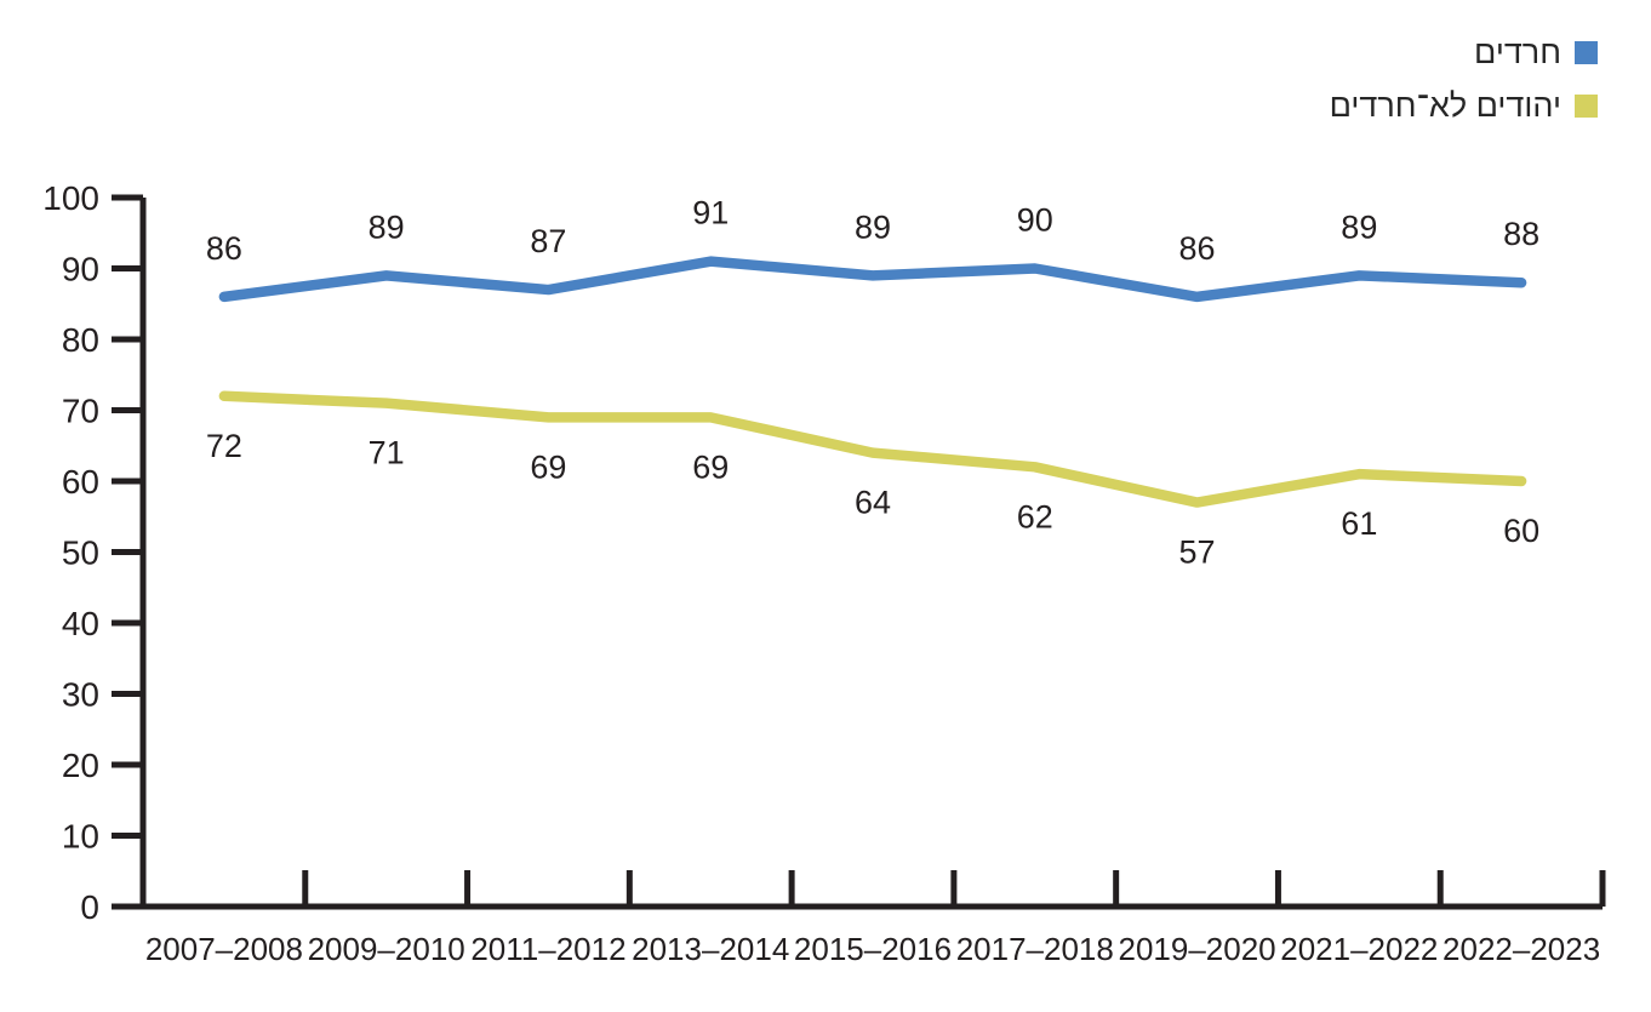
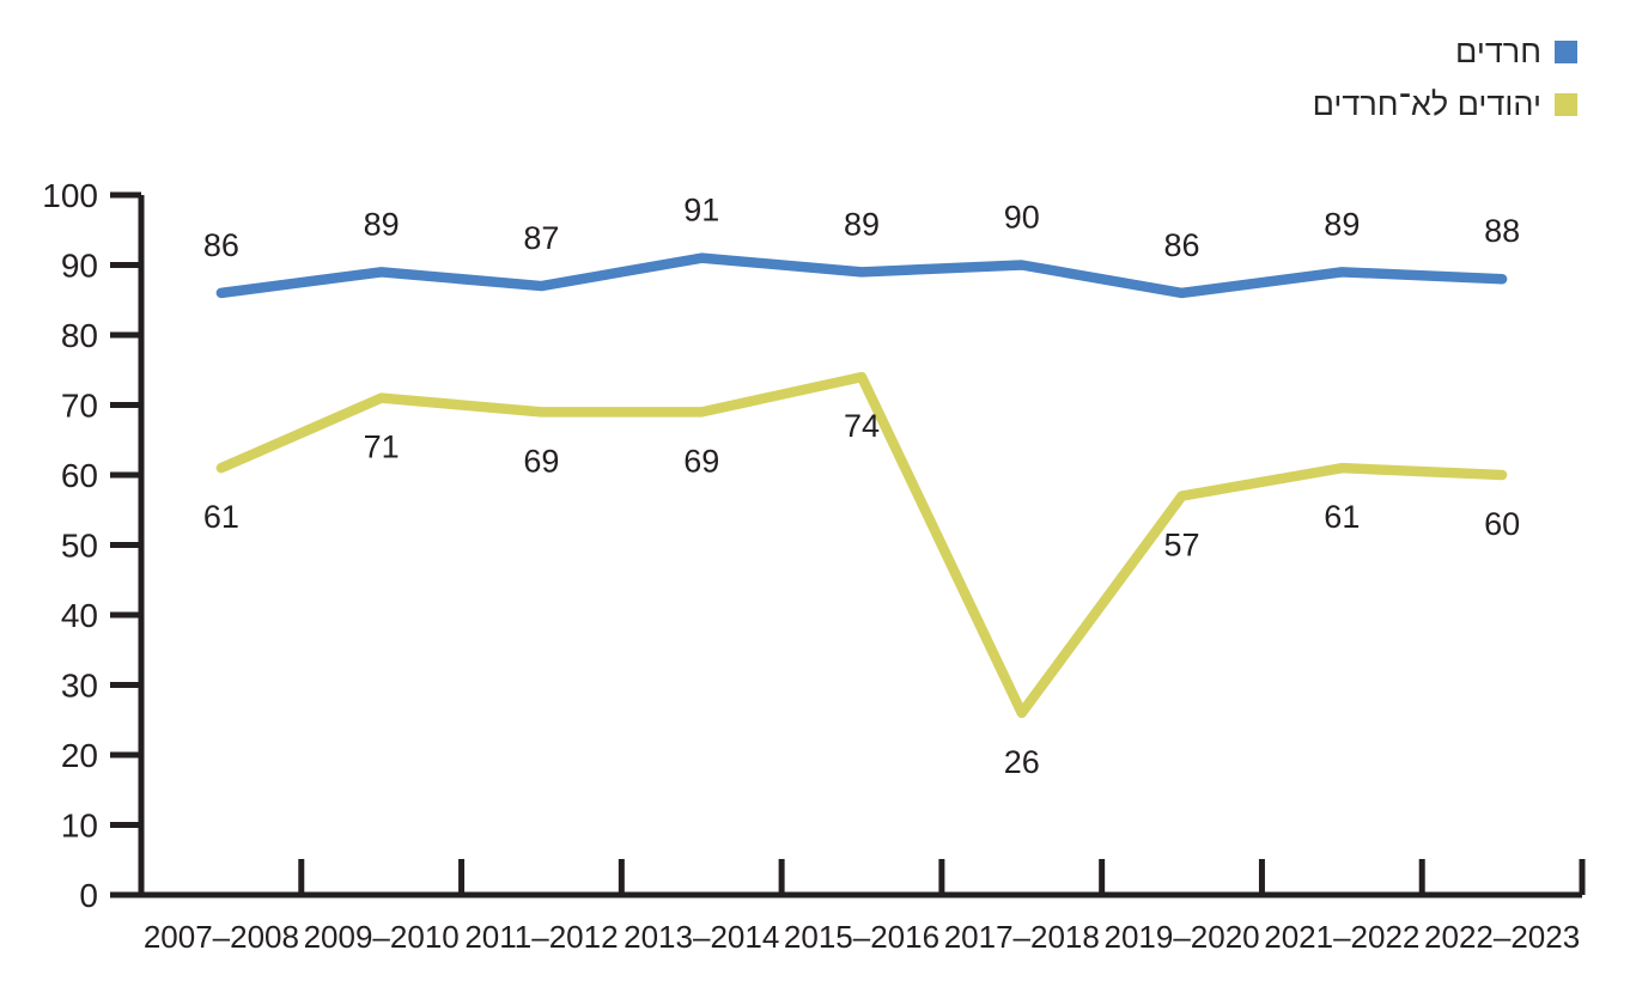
יהודים לא־חרדים/2007–2008: 72 -> 61
יהודים לא־חרדים/2015–2016: 64 -> 74
יהודים לא־חרדים/2017–2018: 62 -> 26
